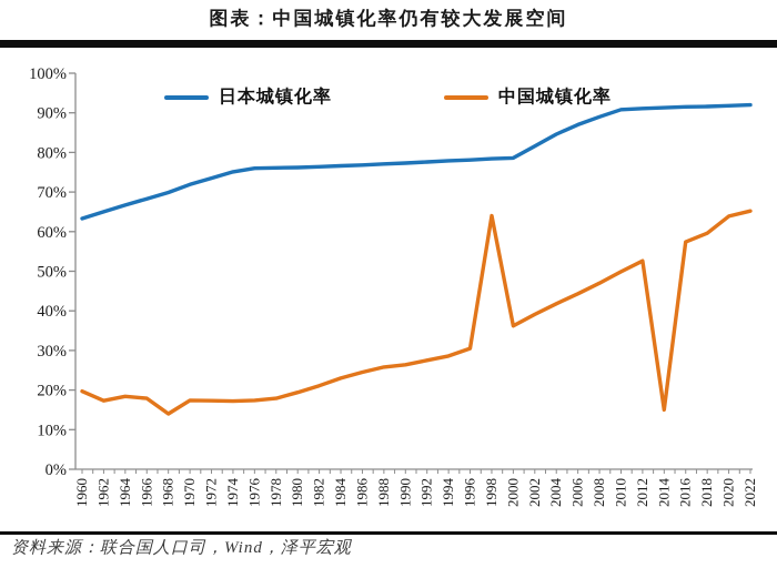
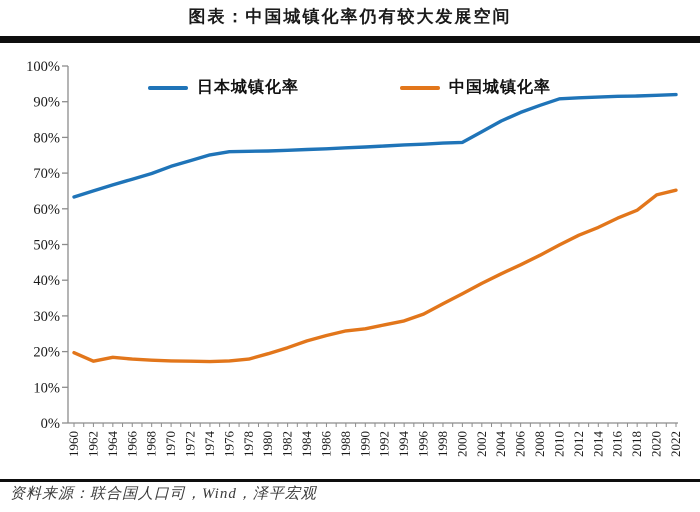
中国城镇化率/1968: 14% -> 18%
中国城镇化率/1998: 64% -> 33%
中国城镇化率/2014: 15% -> 55%
